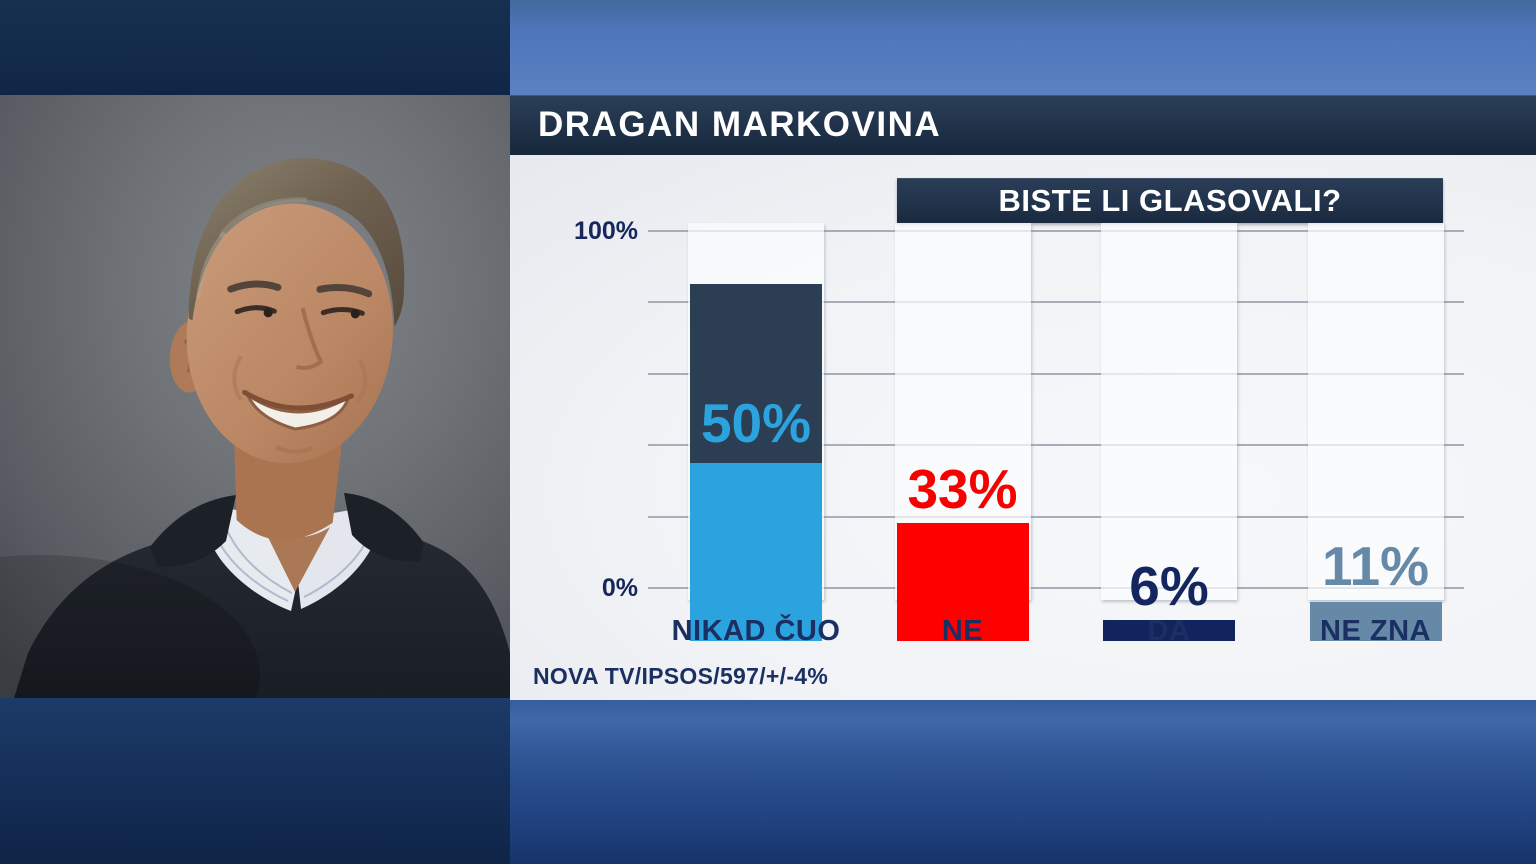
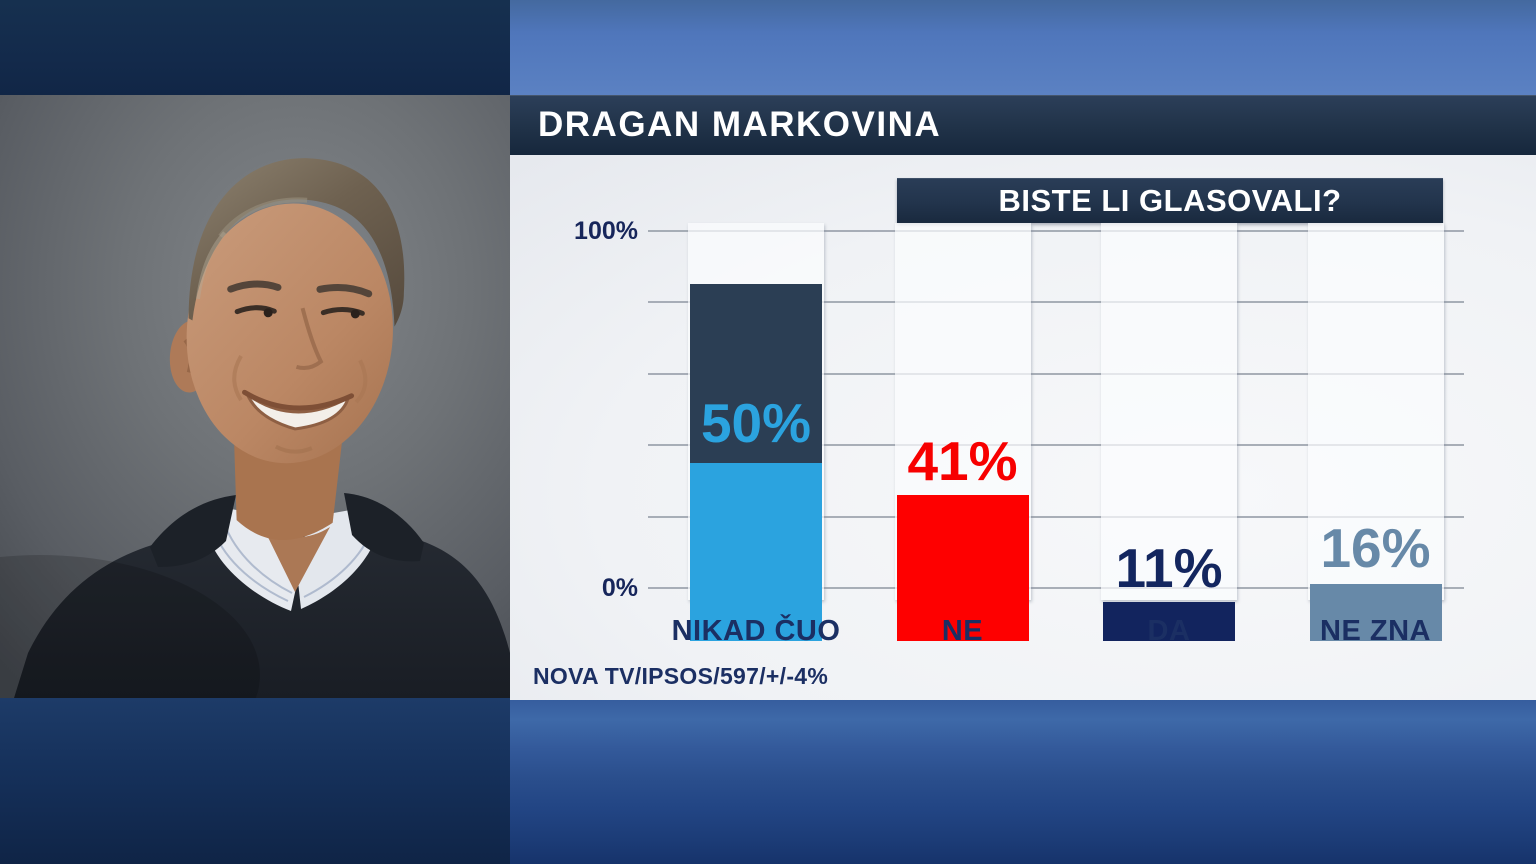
NE: 33% -> 41%
DA: 6% -> 11%
NE ZNA: 11% -> 16%
